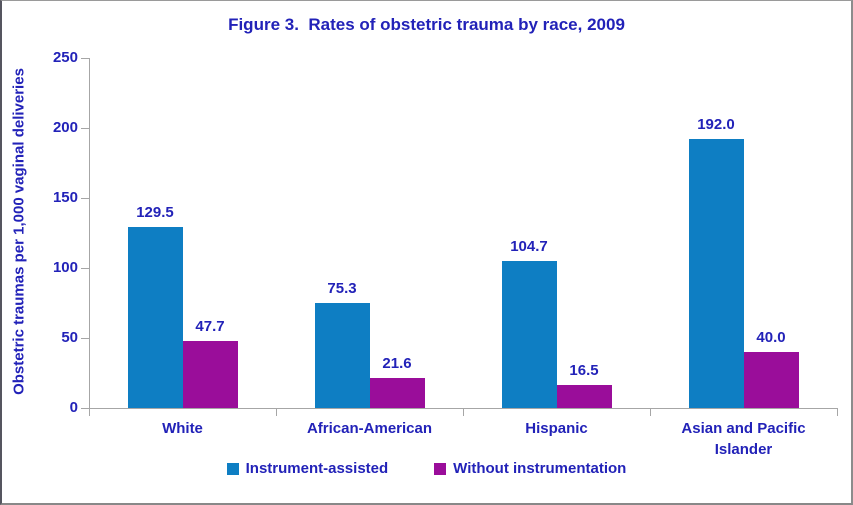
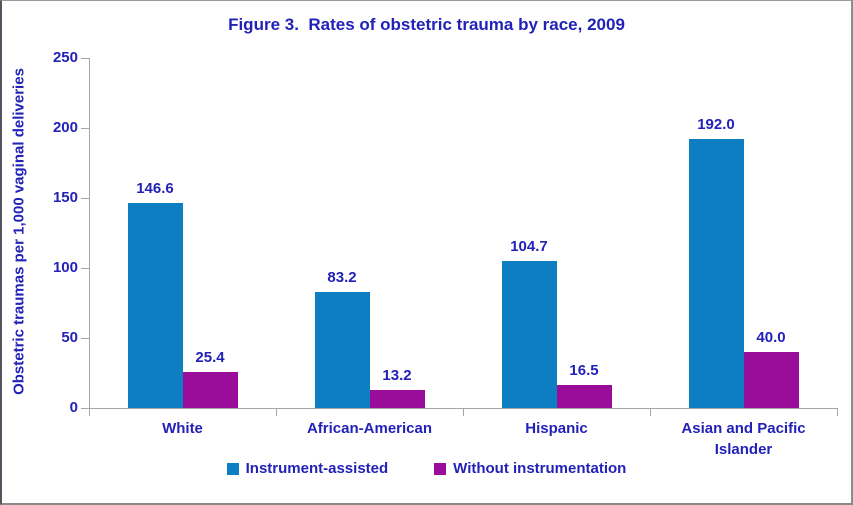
Instrument-assisted/White: 129.5 -> 146.6
Without instrumentation/White: 47.7 -> 25.4
Instrument-assisted/African-American: 75.3 -> 83.2
Without instrumentation/African-American: 21.6 -> 13.2
